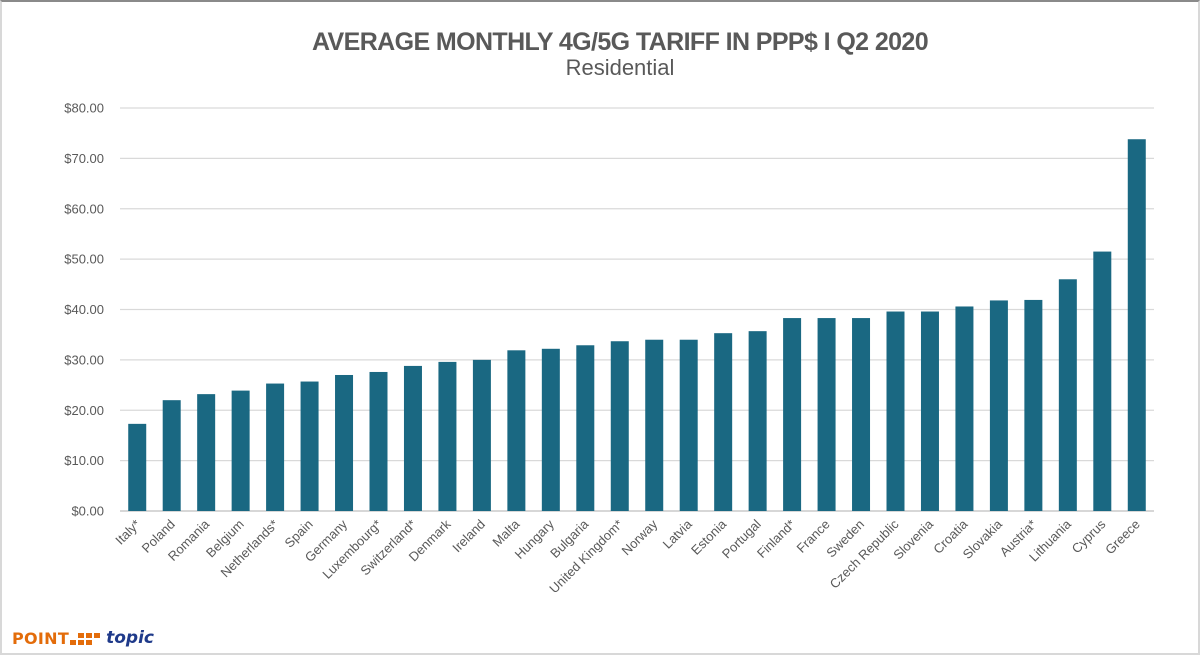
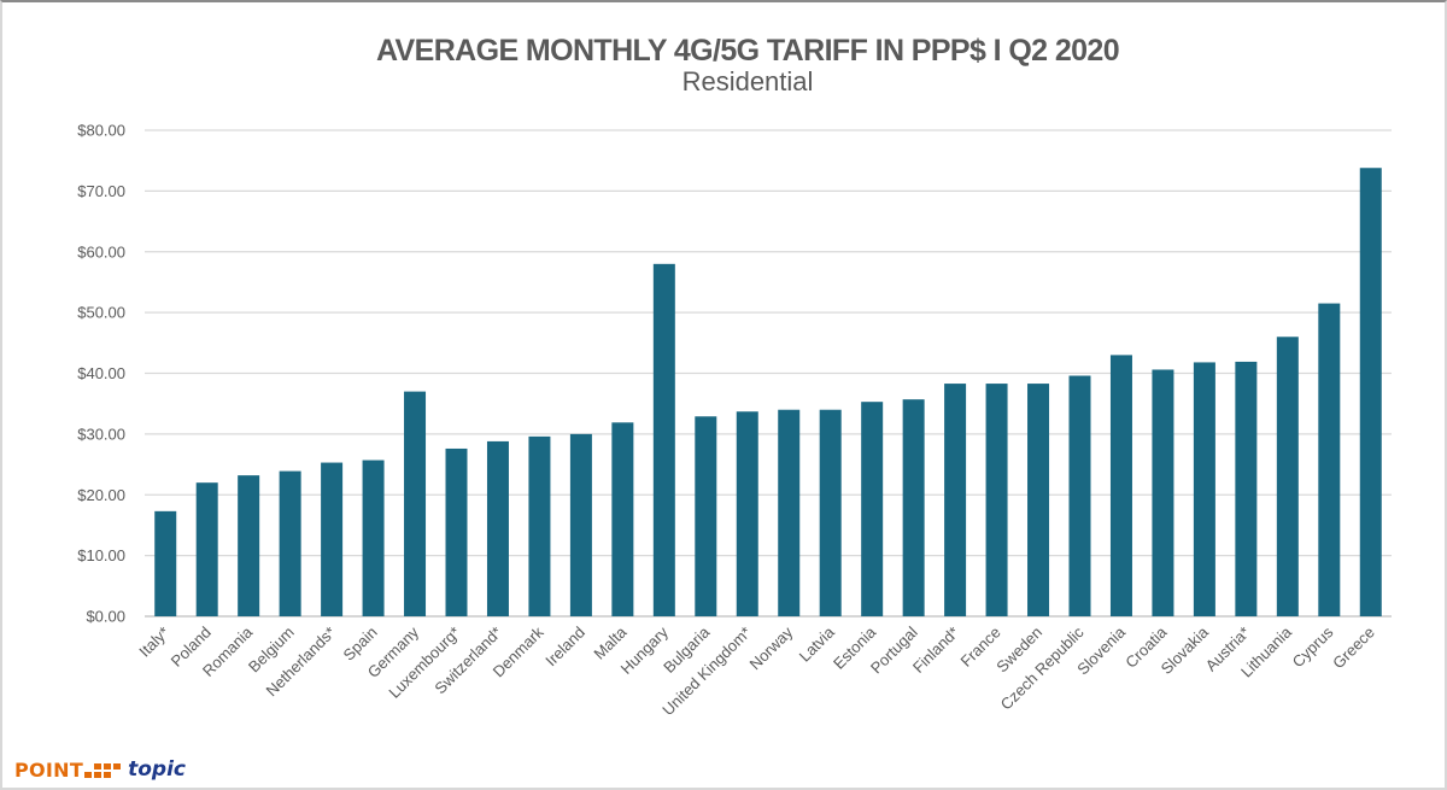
Germany: $27 -> $37
Hungary: $32 -> $58
Slovenia: $40 -> $43
